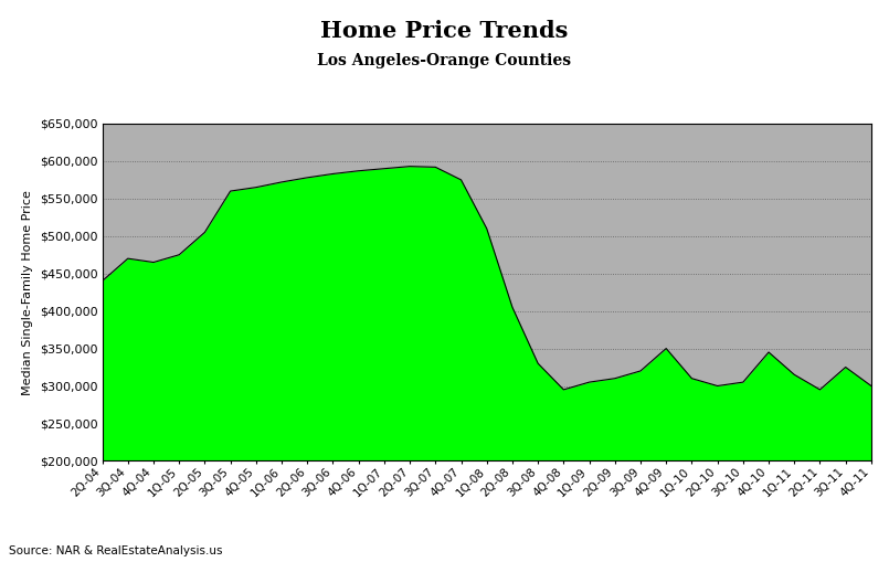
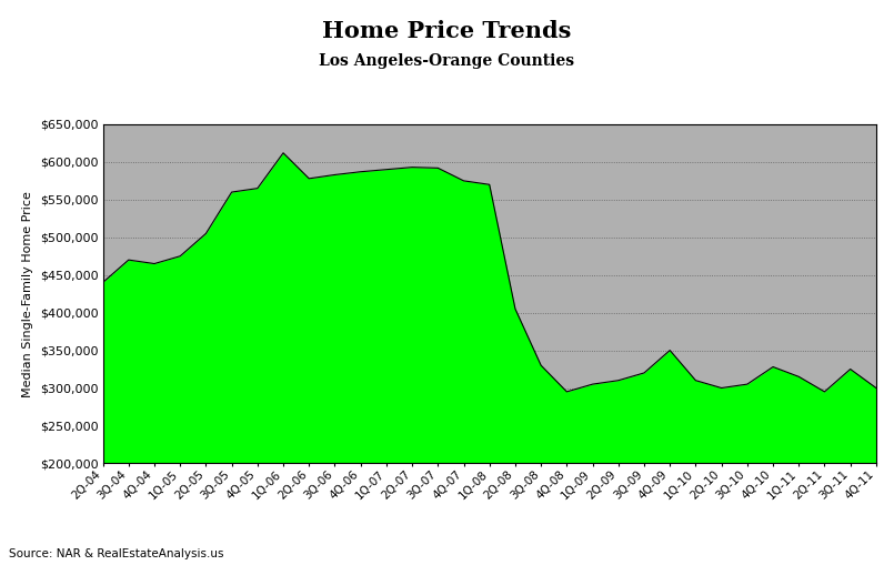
1Q-06: $572,000 -> $612,000
1Q-08: $510,000 -> $570,000
4Q-10: $345,000 -> $328,000
